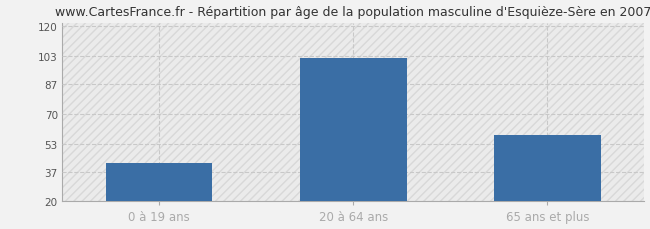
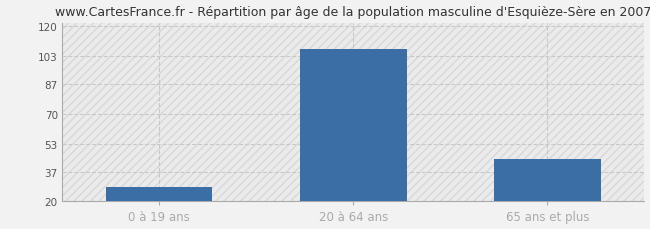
0 à 19 ans: 42 -> 28
20 à 64 ans: 102 -> 107
65 ans et plus: 58 -> 44
